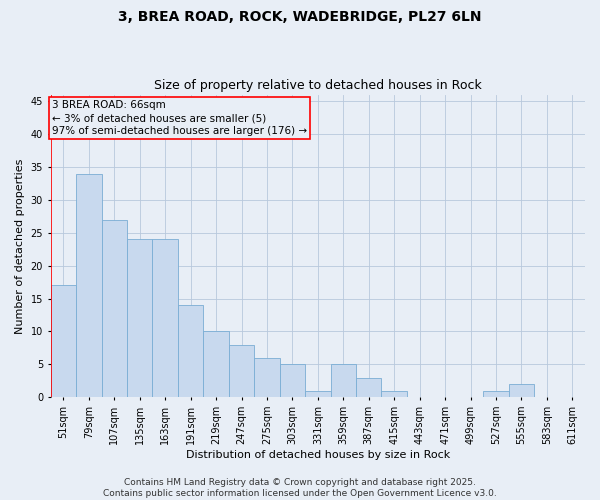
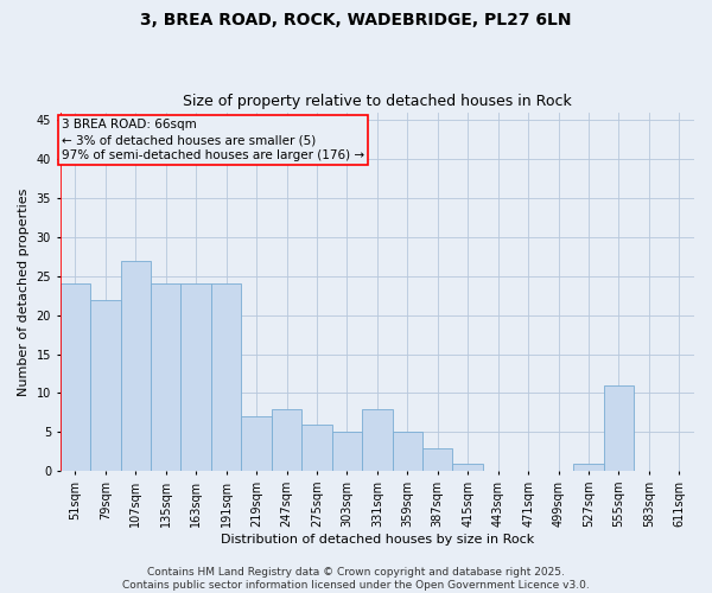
51sqm: 17 -> 24
79sqm: 34 -> 22
191sqm: 14 -> 24
219sqm: 10 -> 7
331sqm: 1 -> 8
555sqm: 2 -> 11
